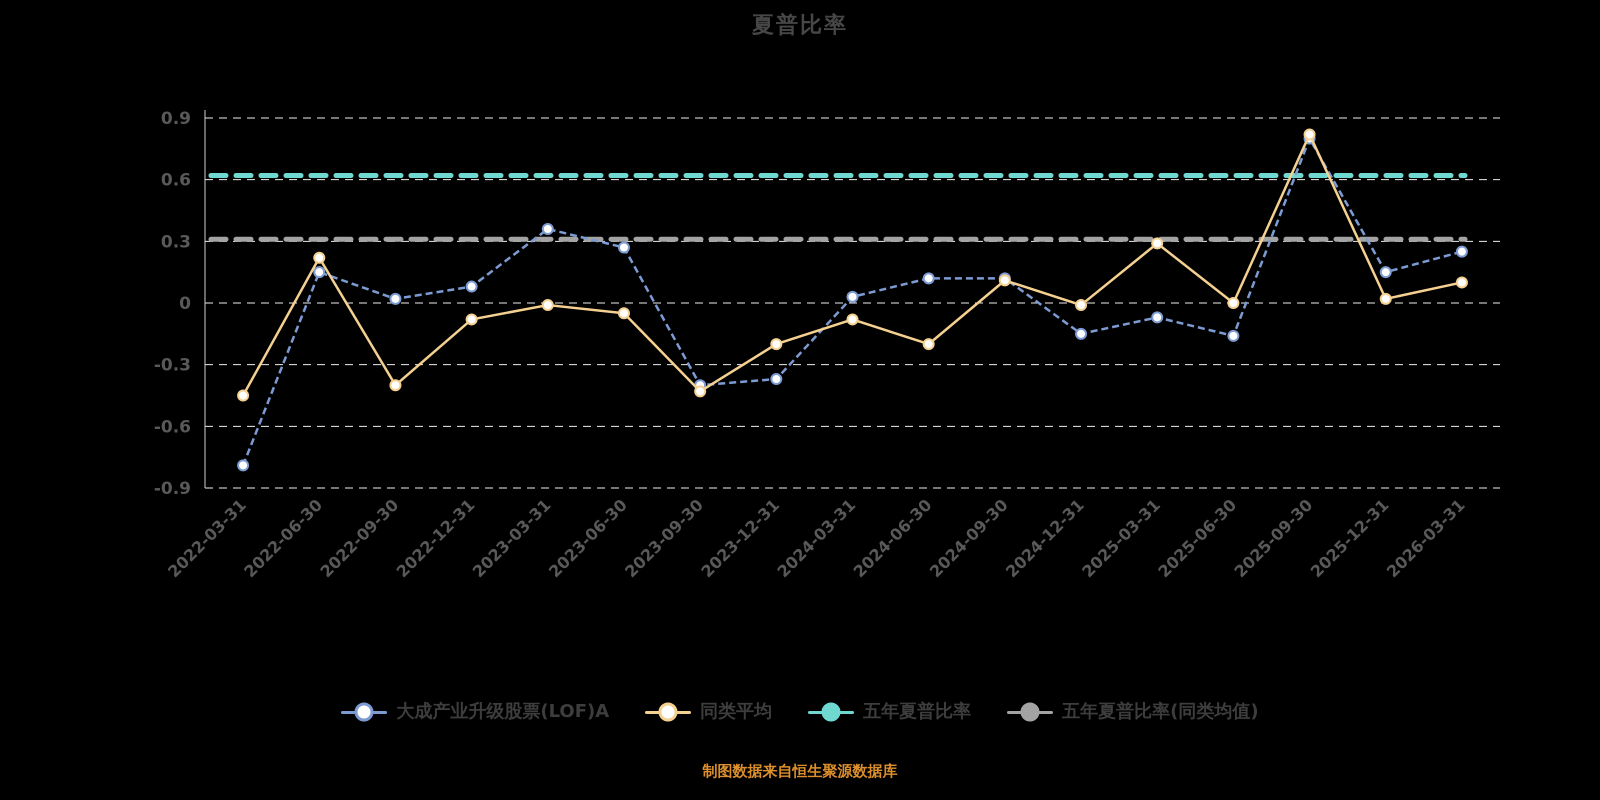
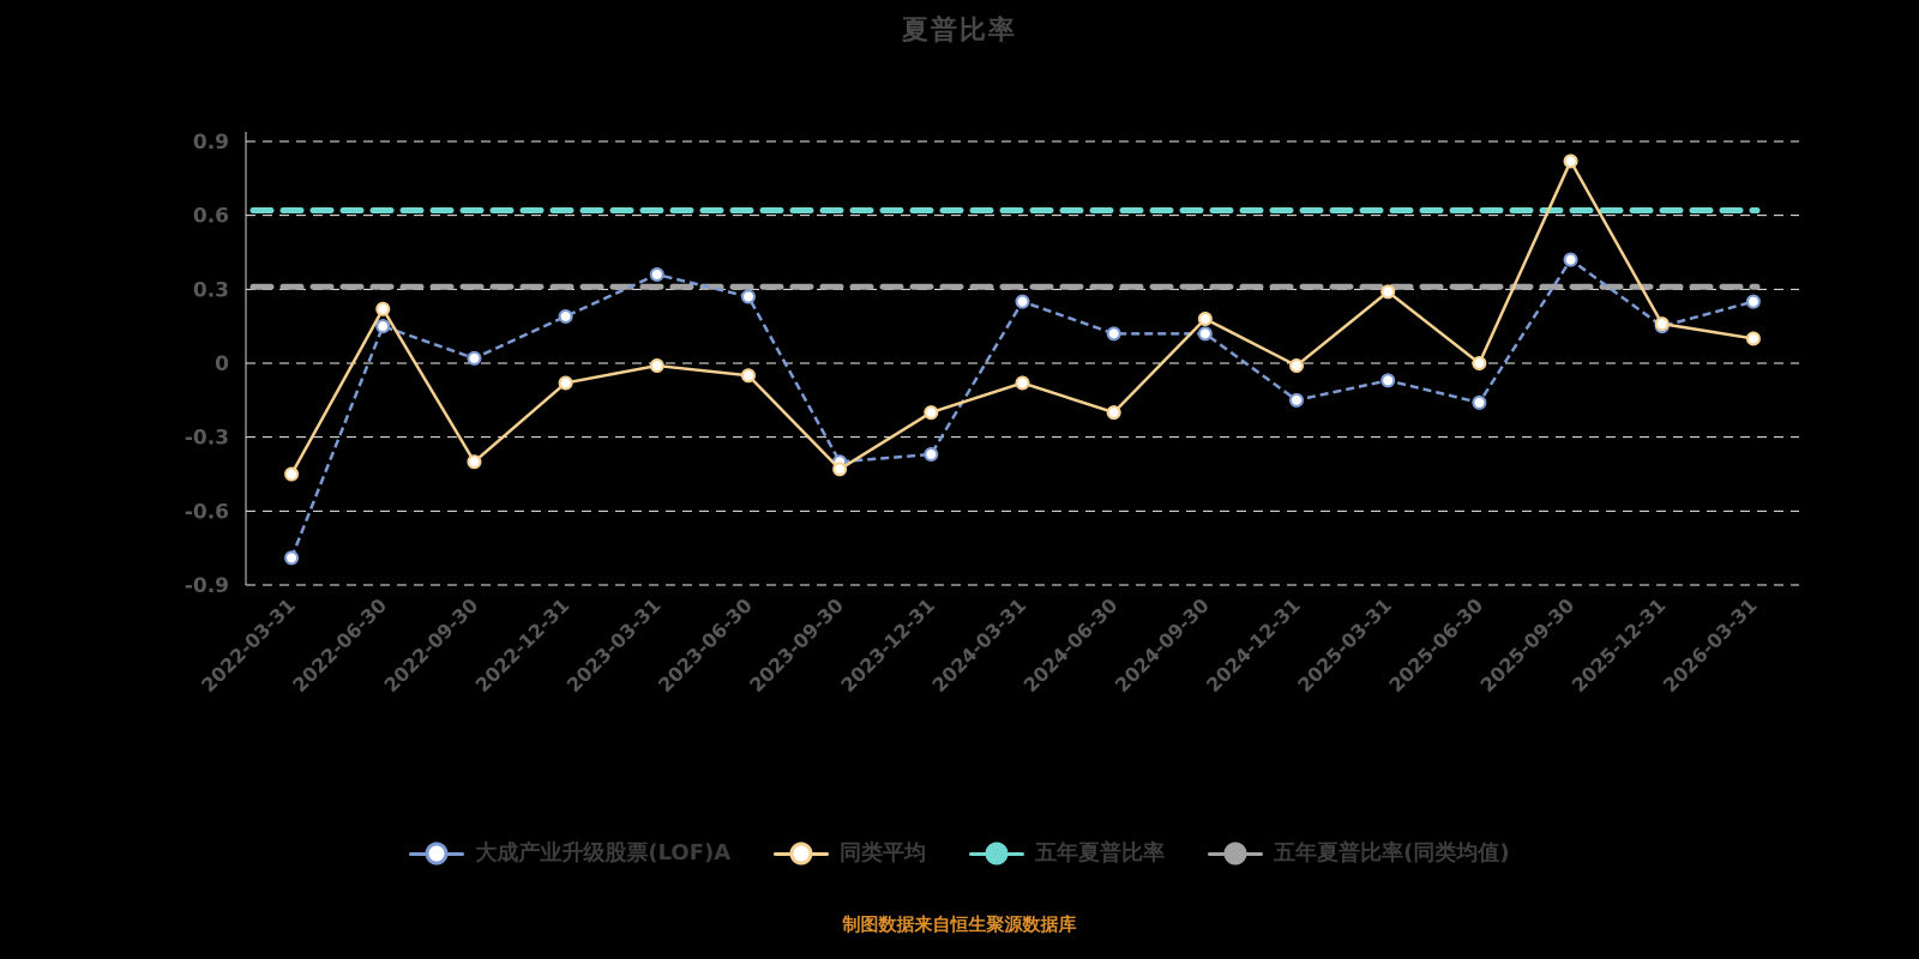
大成产业升级股票(LOF)A/2022-12-31: 0.08 -> 0.19
大成产业升级股票(LOF)A/2024-03-31: 0.03 -> 0.25
同类平均/2024-09-30: 0.11 -> 0.18
大成产业升级股票(LOF)A/2025-09-30: 0.80 -> 0.42
同类平均/2025-12-31: 0.02 -> 0.16
